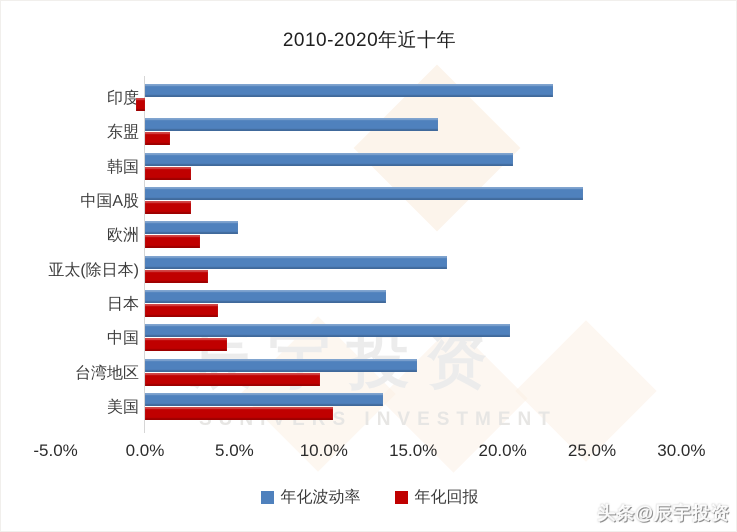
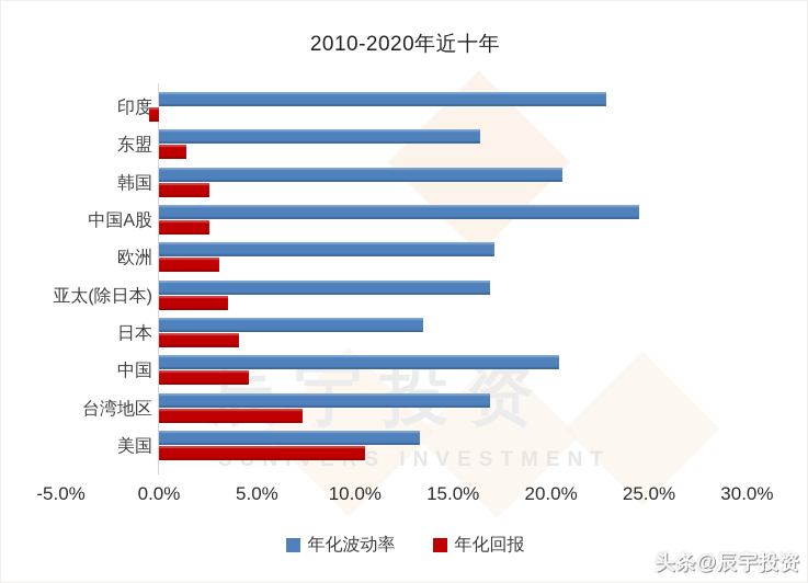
年化波动率/欧洲: 5.2% -> 17.1%
年化波动率/台湾地区: 15.2% -> 16.9%
年化回报/台湾地区: 9.8% -> 7.3%
